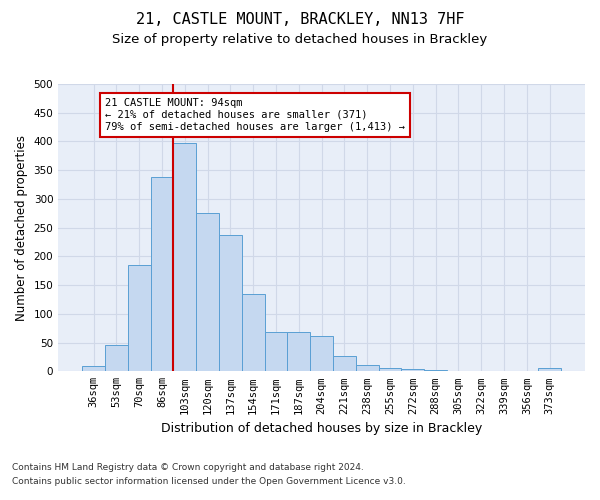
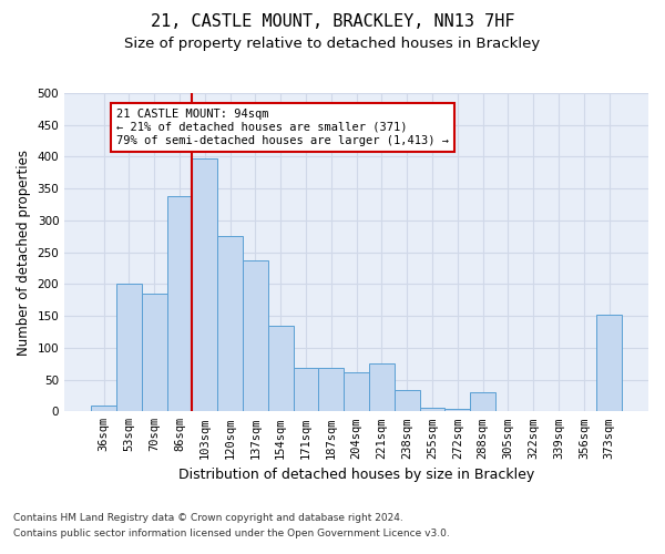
53sqm: 46 -> 200
221sqm: 26 -> 76
238sqm: 11 -> 34
288sqm: 3 -> 30
373sqm: 5 -> 152
